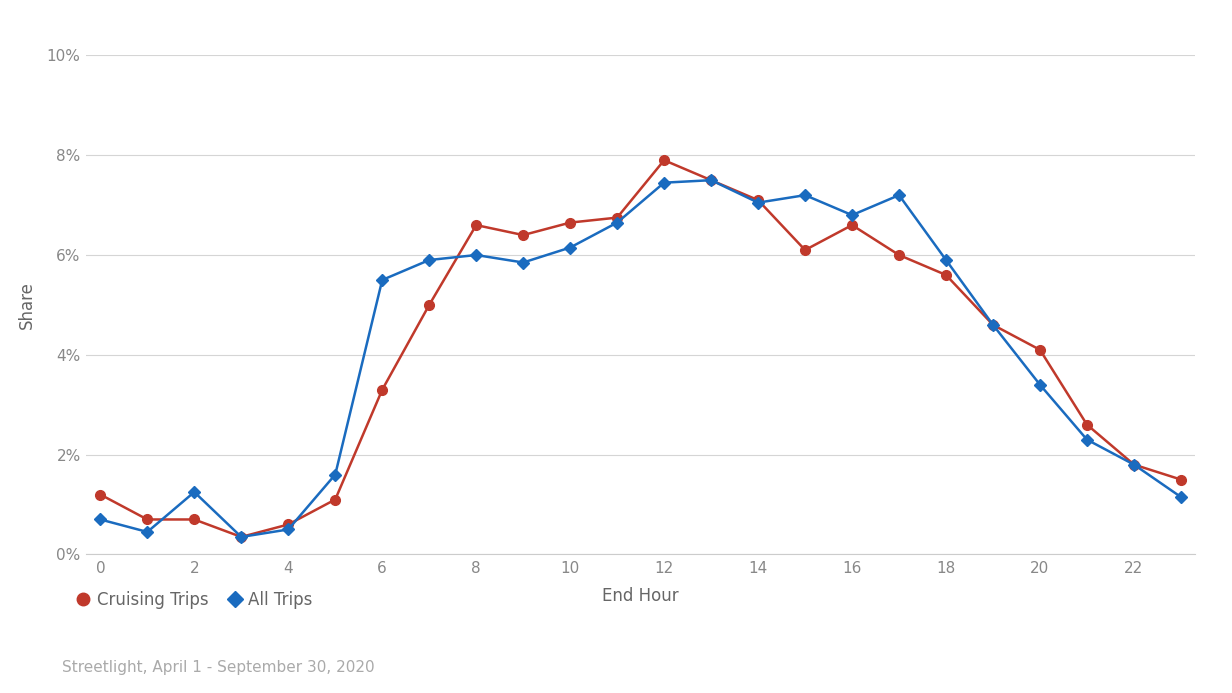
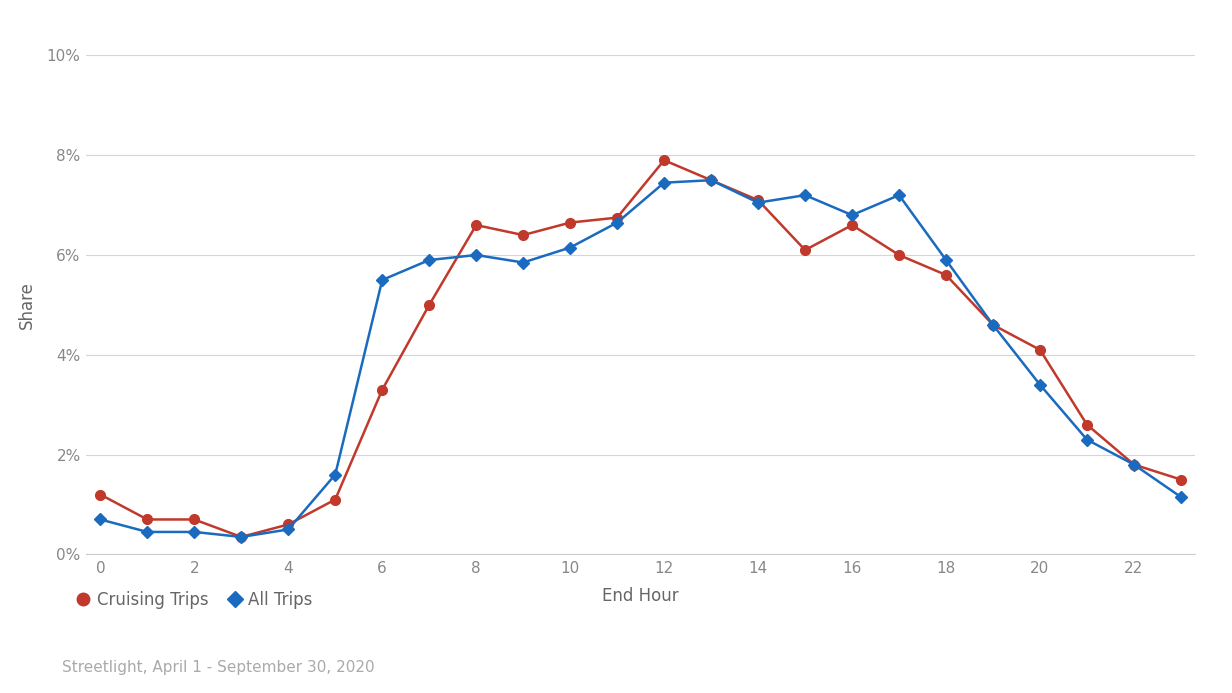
All Trips/2: 1.25% -> 0.45%
